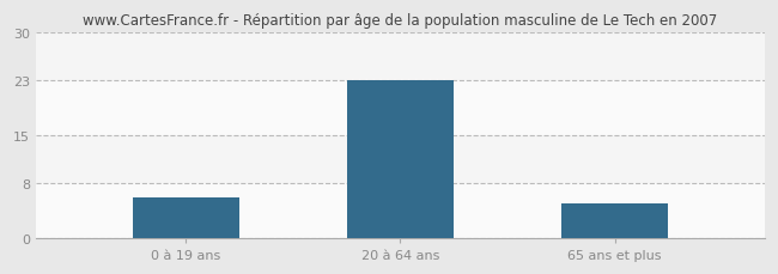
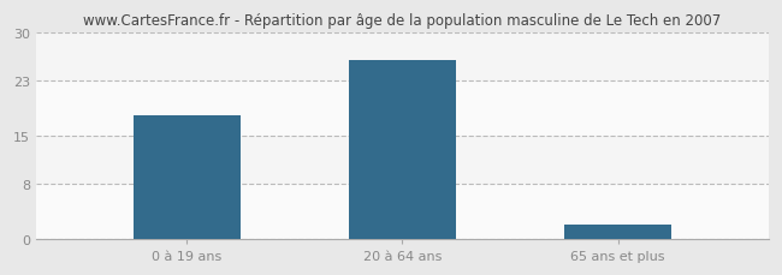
0 à 19 ans: 6 -> 18
20 à 64 ans: 23 -> 26
65 ans et plus: 5 -> 2
